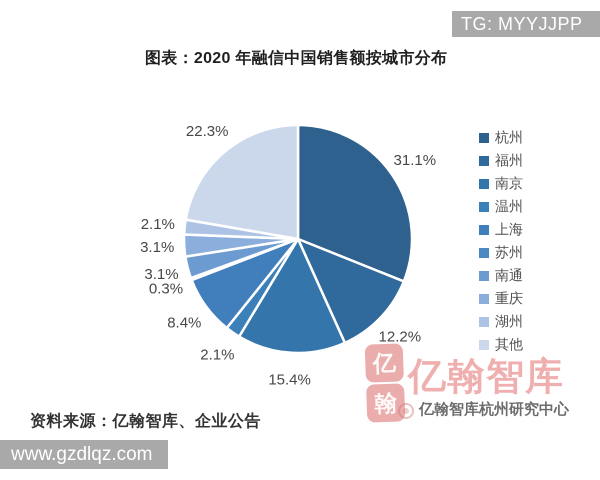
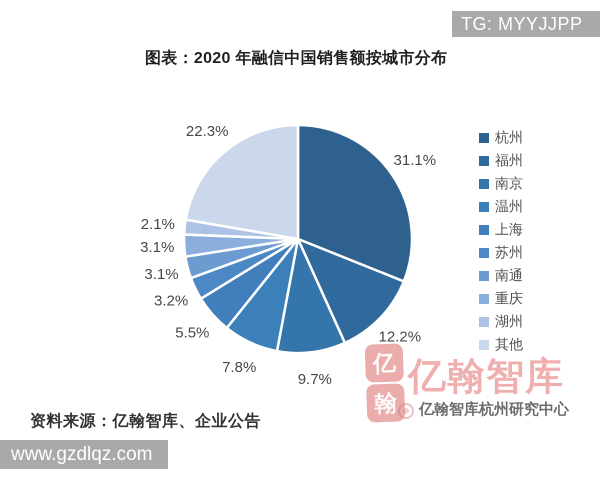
南京: 15.4% -> 9.7%
温州: 2.1% -> 7.8%
上海: 8.4% -> 5.5%
苏州: 0.3% -> 3.2%
